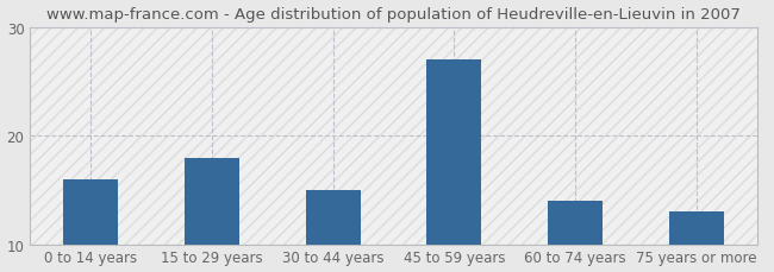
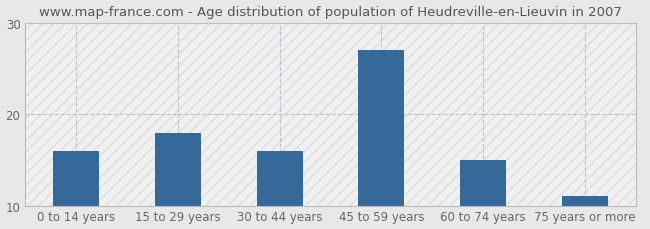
30 to 44 years: 15 -> 16
60 to 74 years: 14 -> 15
75 years or more: 13 -> 11
